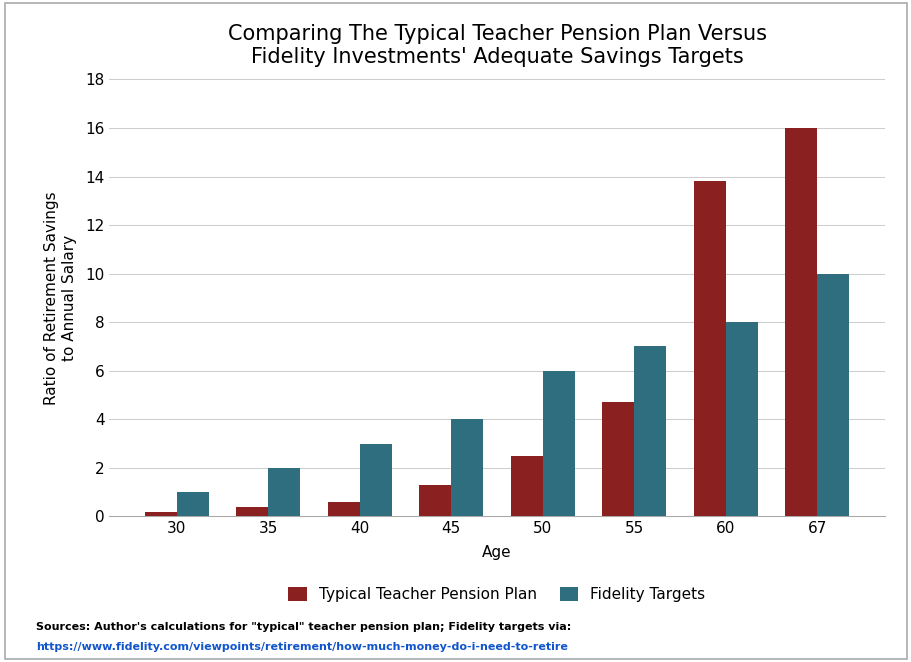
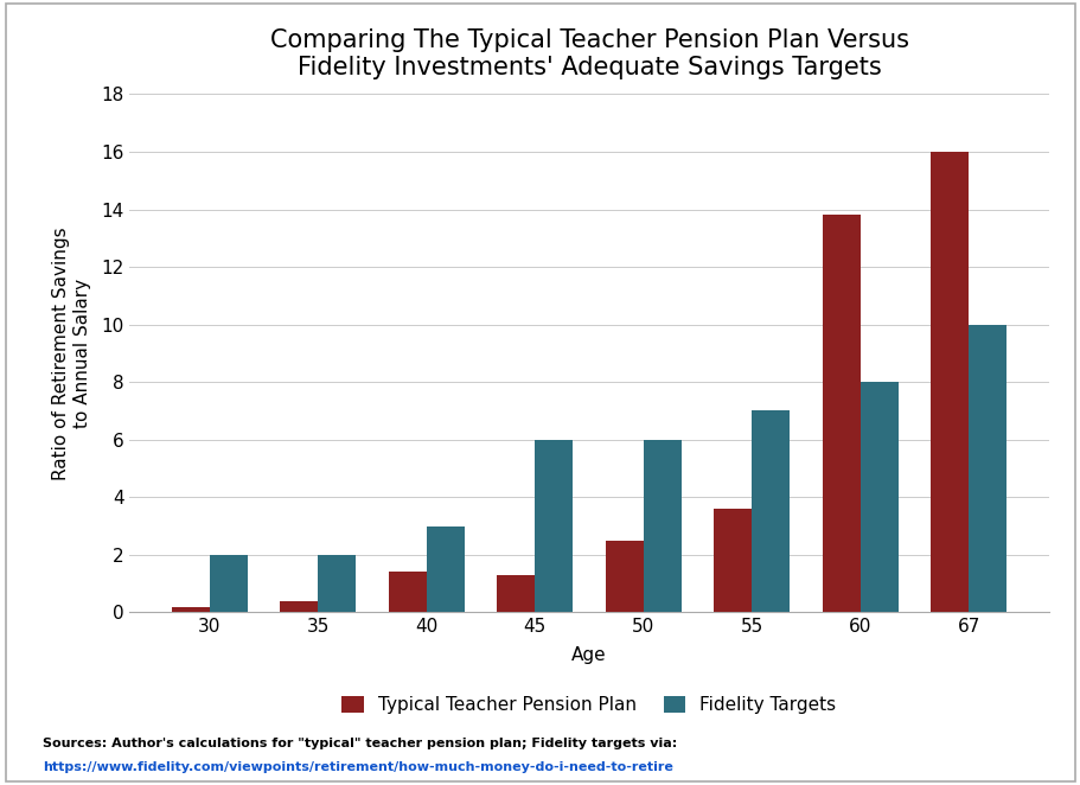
Fidelity Targets/30: 1 -> 2
Typical Teacher Pension Plan/40: 0.6 -> 1.4
Fidelity Targets/45: 4 -> 6
Typical Teacher Pension Plan/55: 4.7 -> 3.6
